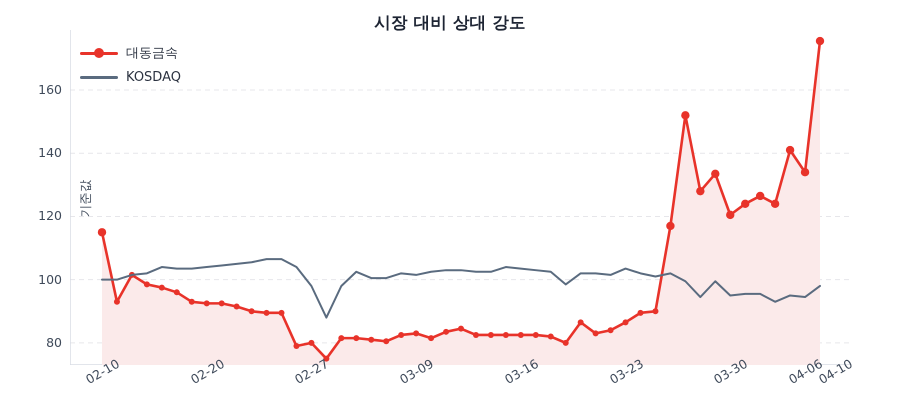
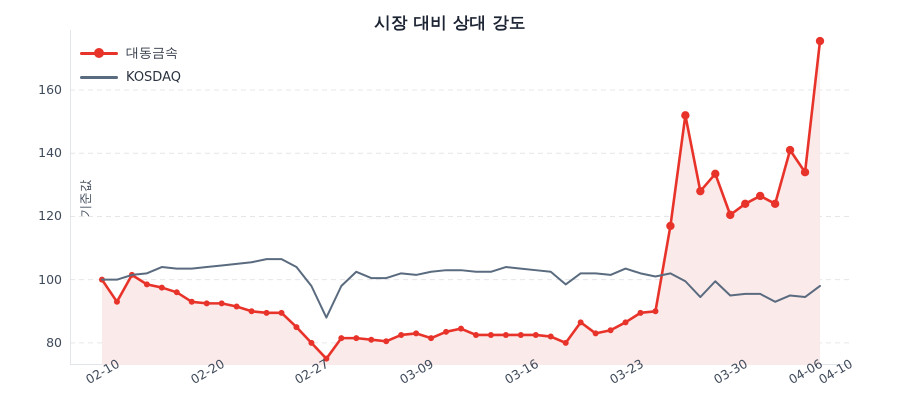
대동금속/02-10: 115 -> 100
대동금속/02-27: 79 -> 85
